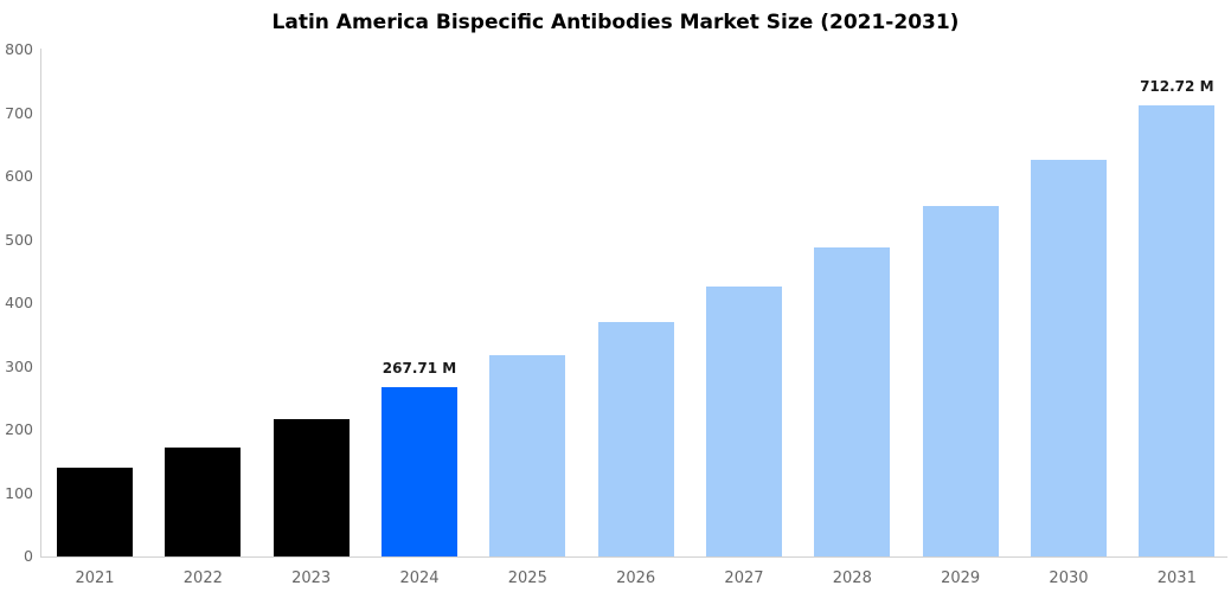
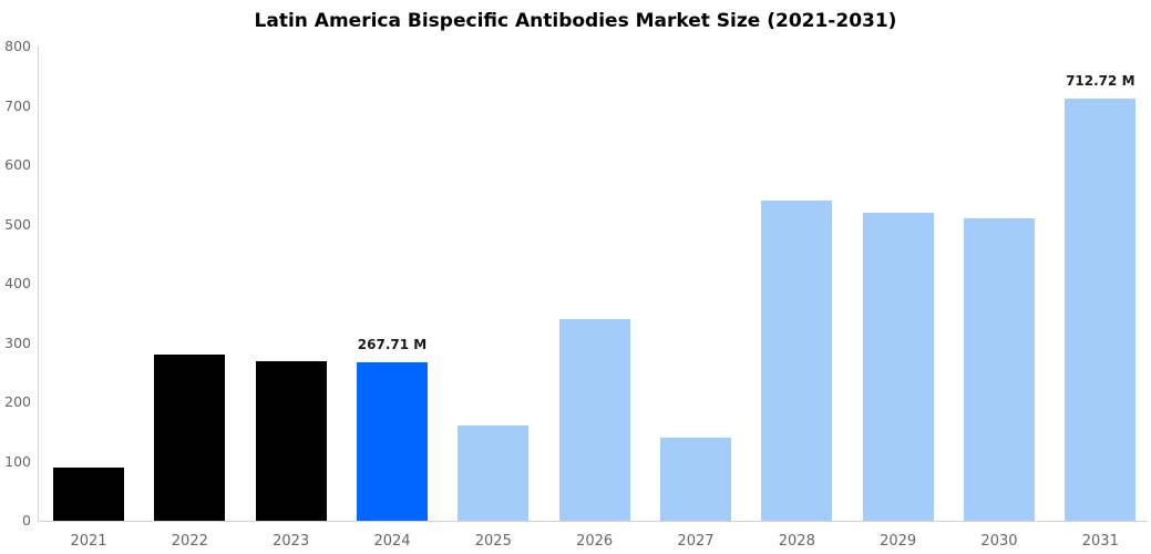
2021: 140 -> 90
2022: 170 -> 280
2023: 220 -> 270
2025: 320 -> 160
2026: 370 -> 340
2027: 430 -> 140
2028: 490 -> 540
2029: 550 -> 520
2030: 630 -> 510
